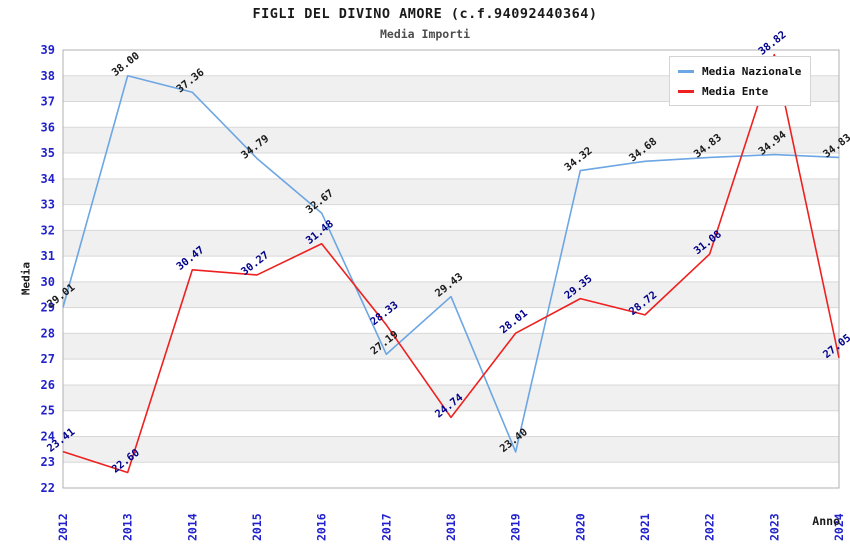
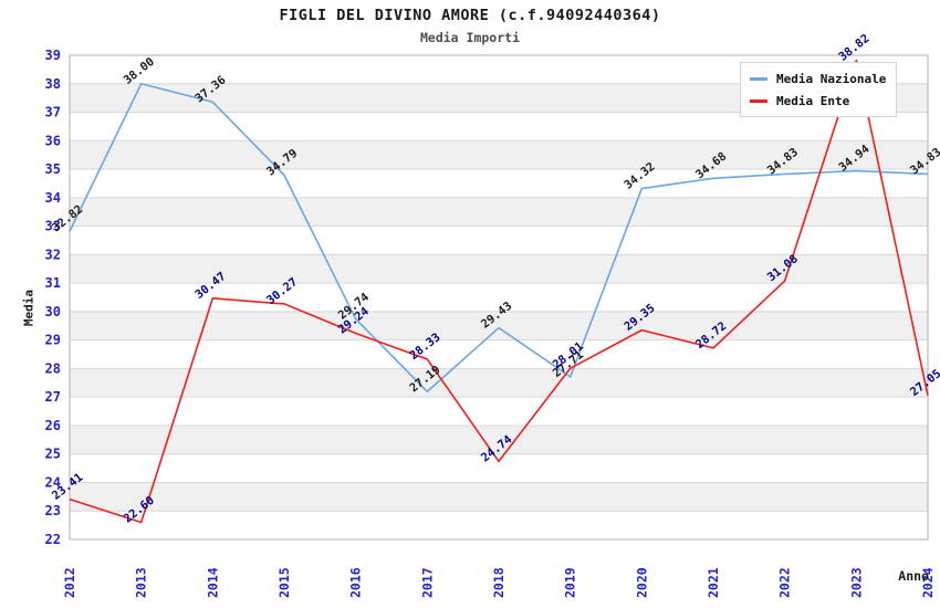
Media Nazionale/2012: 29.01 -> 32.82
Media Nazionale/2016: 32.67 -> 29.74
Media Ente/2016: 31.48 -> 29.24
Media Nazionale/2019: 23.40 -> 27.71
